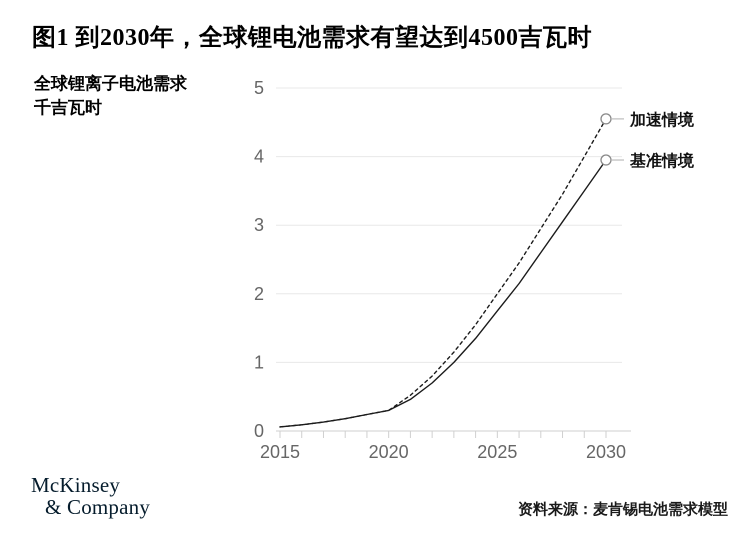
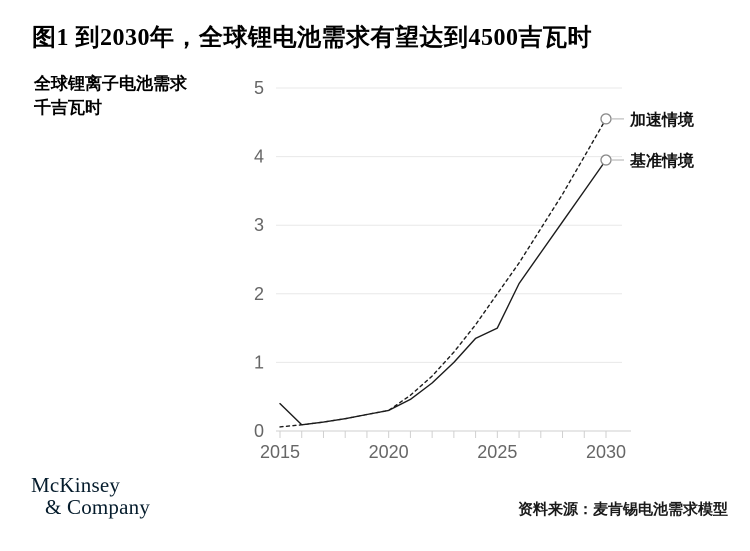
基准情境/2015: 0.1 -> 0.4
基准情境/2025: 1.8 -> 1.5
